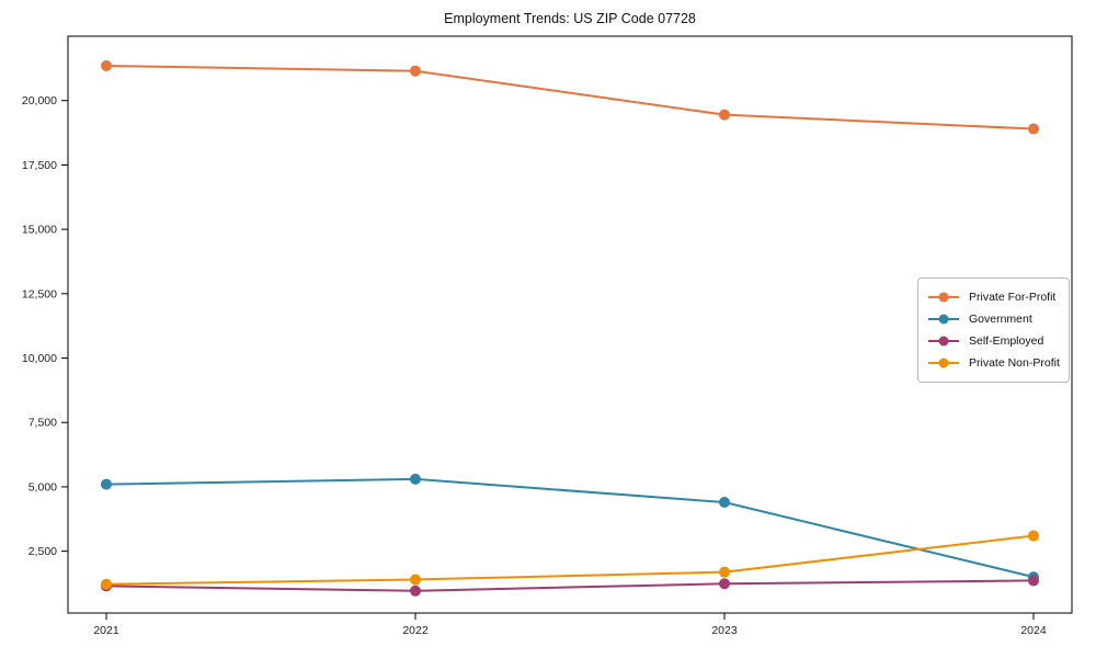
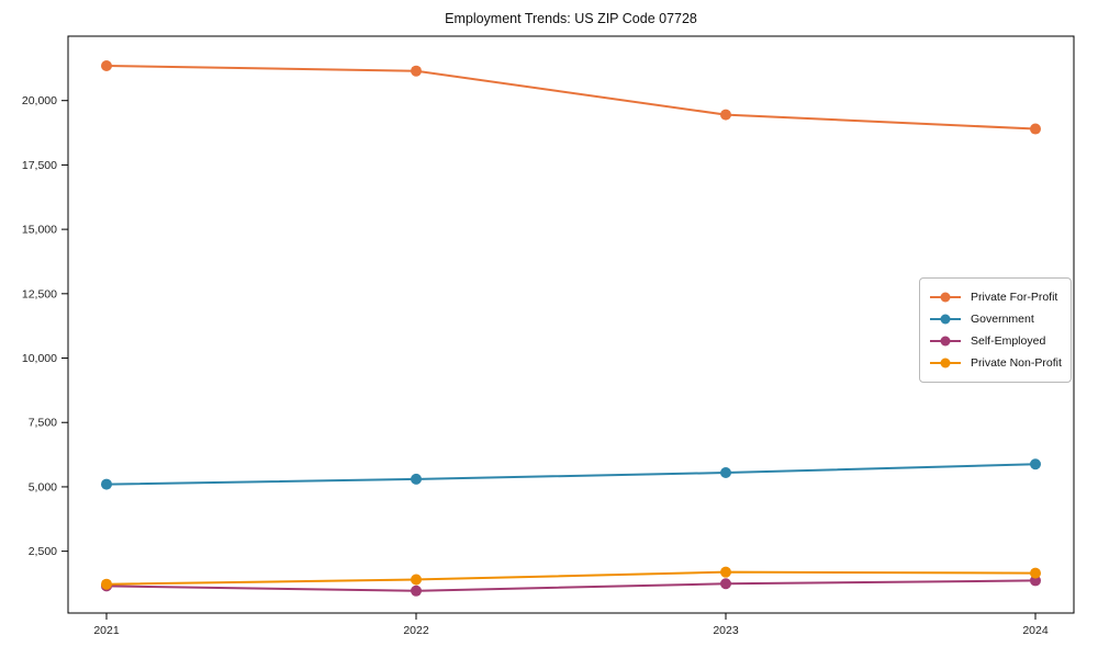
Government/2023: 4400 -> 5600
Government/2024: 1500 -> 5900
Private Non-Profit/2024: 3100 -> 1600
